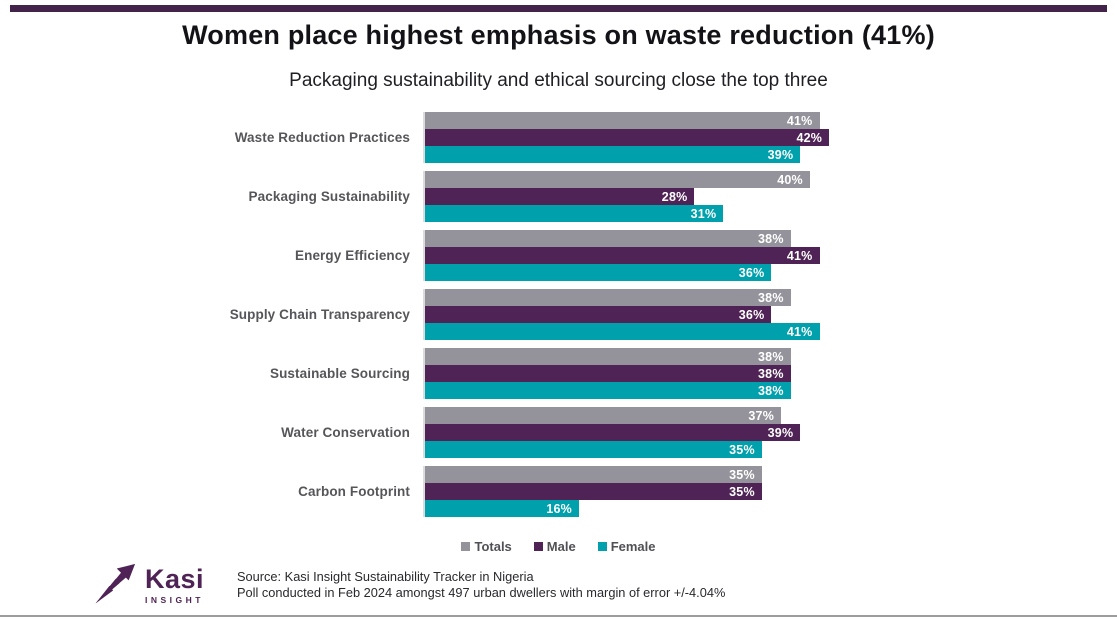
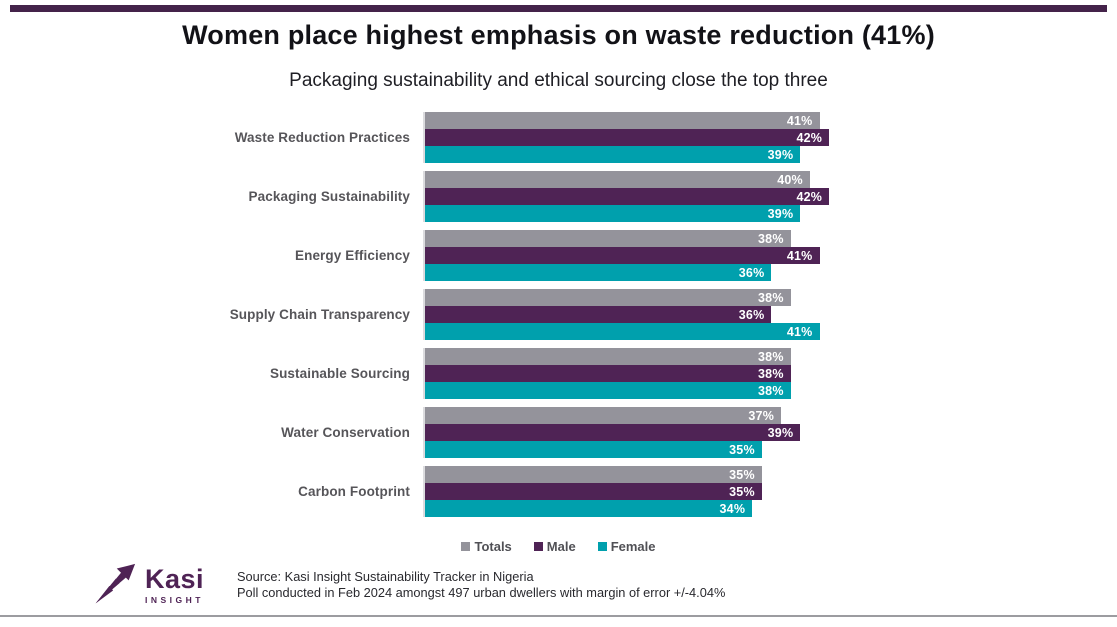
Male/Packaging Sustainability: 28% -> 42%
Female/Packaging Sustainability: 31% -> 39%
Female/Carbon Footprint: 16% -> 34%
